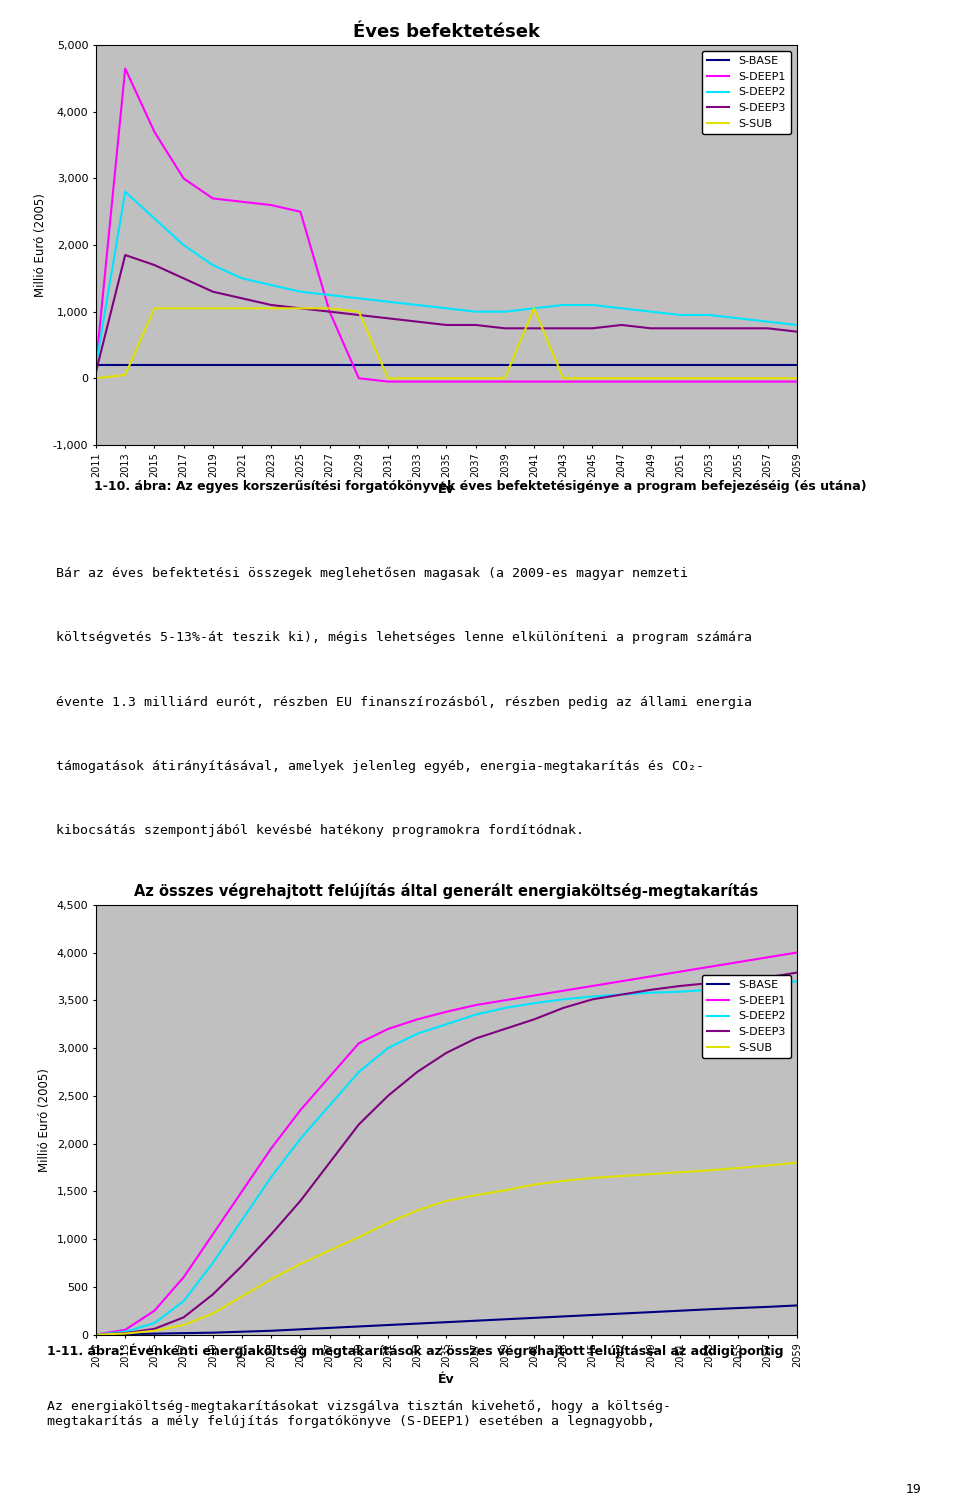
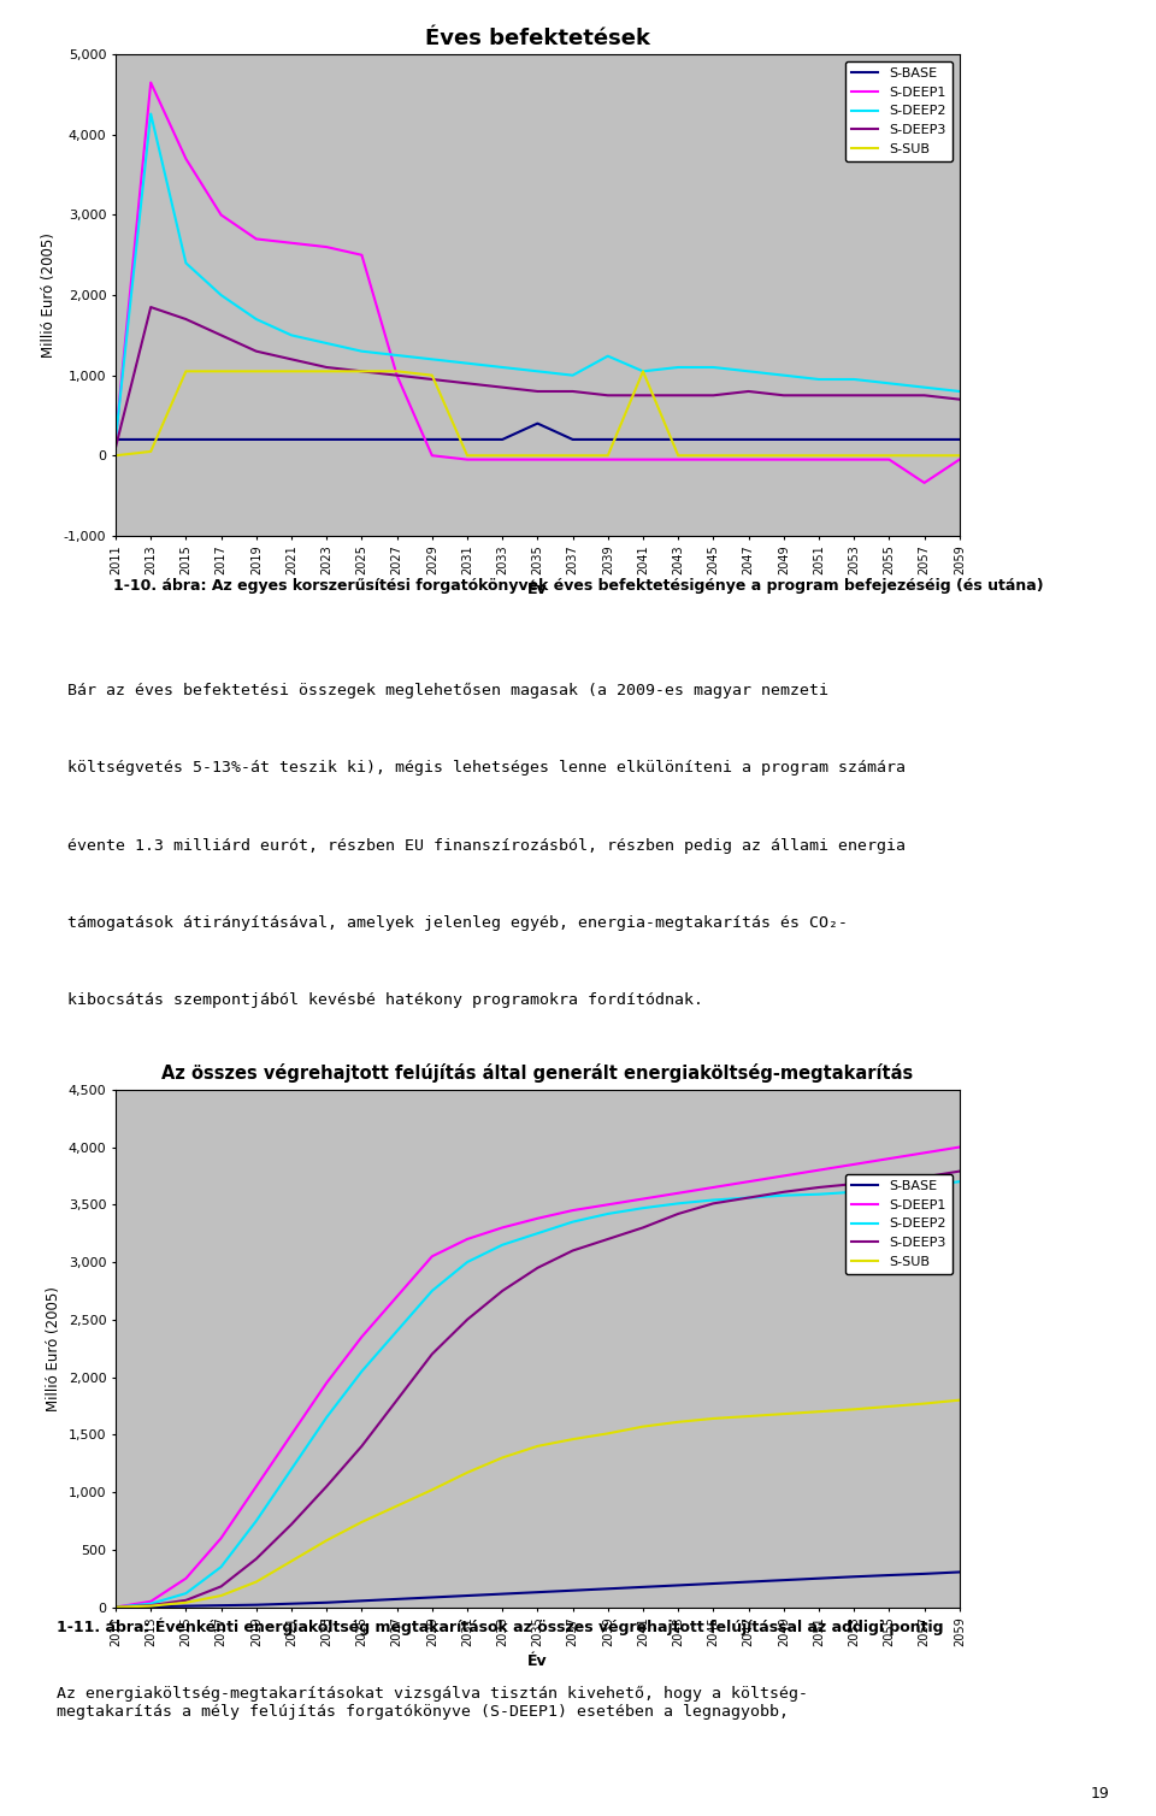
Éves befektetések/S-DEEP2/2013: 2,800 -> 4,260
Éves befektetések/S-BASE/2035: 200 -> 400
Éves befektetések/S-DEEP2/2039: 1,000 -> 1,240
Éves befektetések/S-DEEP1/2057: -50 -> -340
